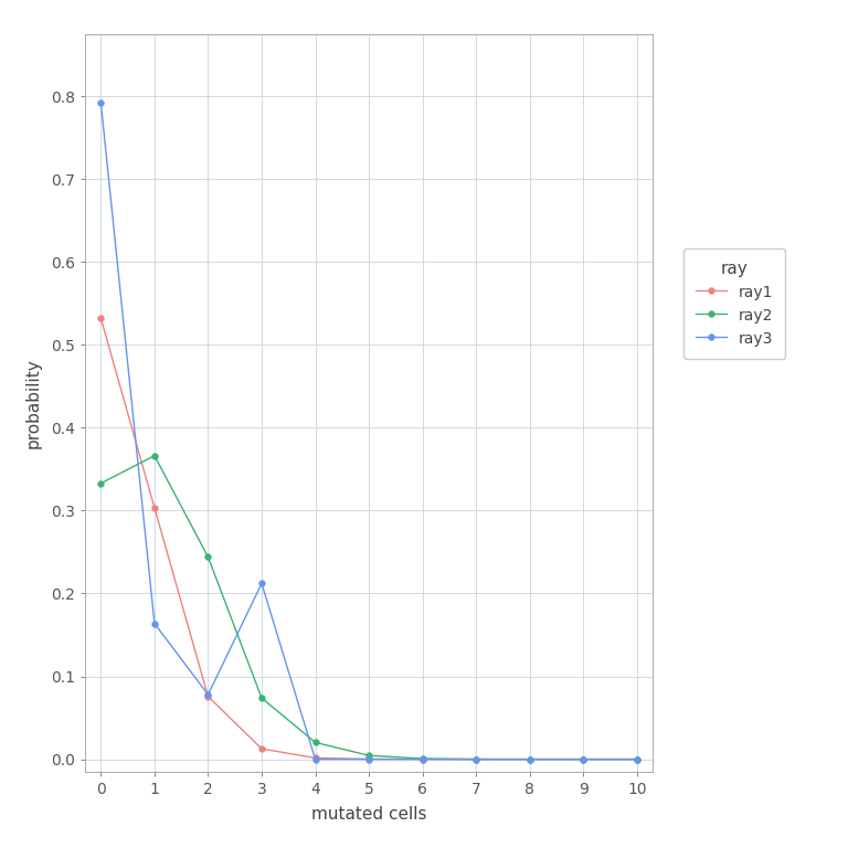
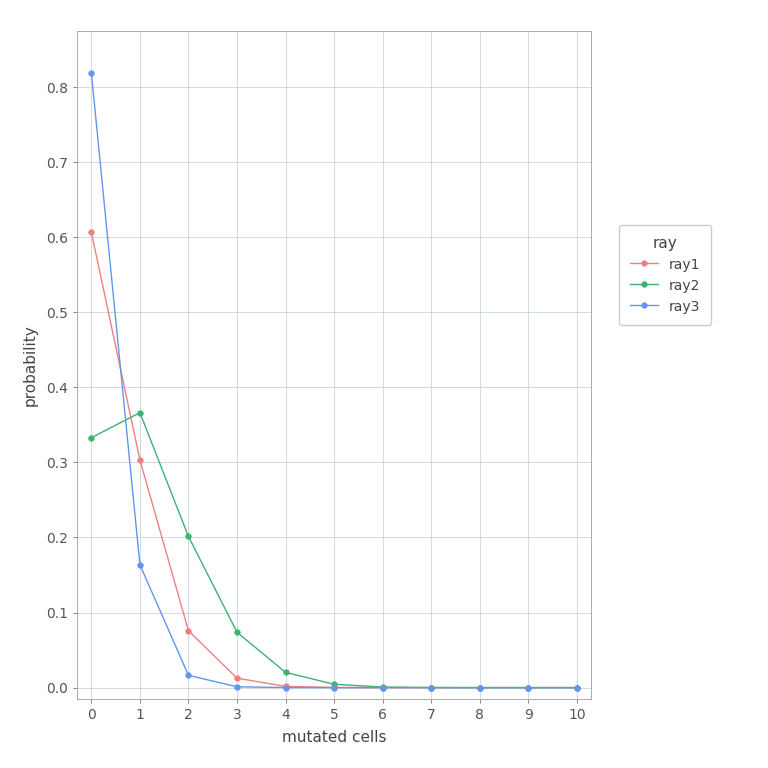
ray1/0: 0.532 -> 0.607
ray3/0: 0.792 -> 0.819
ray2/2: 0.244 -> 0.201
ray3/2: 0.078 -> 0.016
ray3/3: 0.212 -> 0.001
